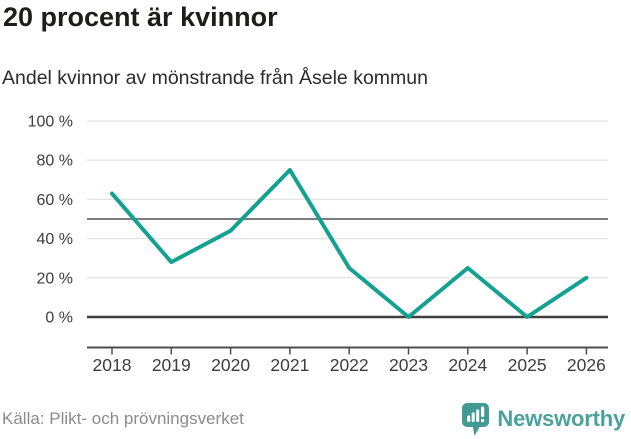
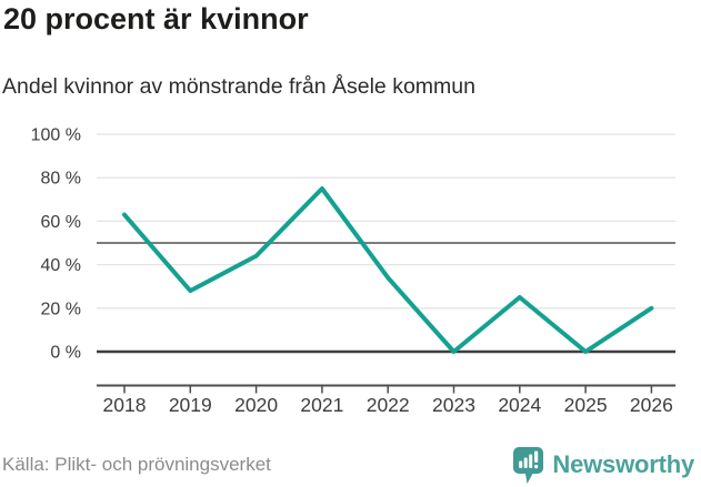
2022: 25% -> 34%
